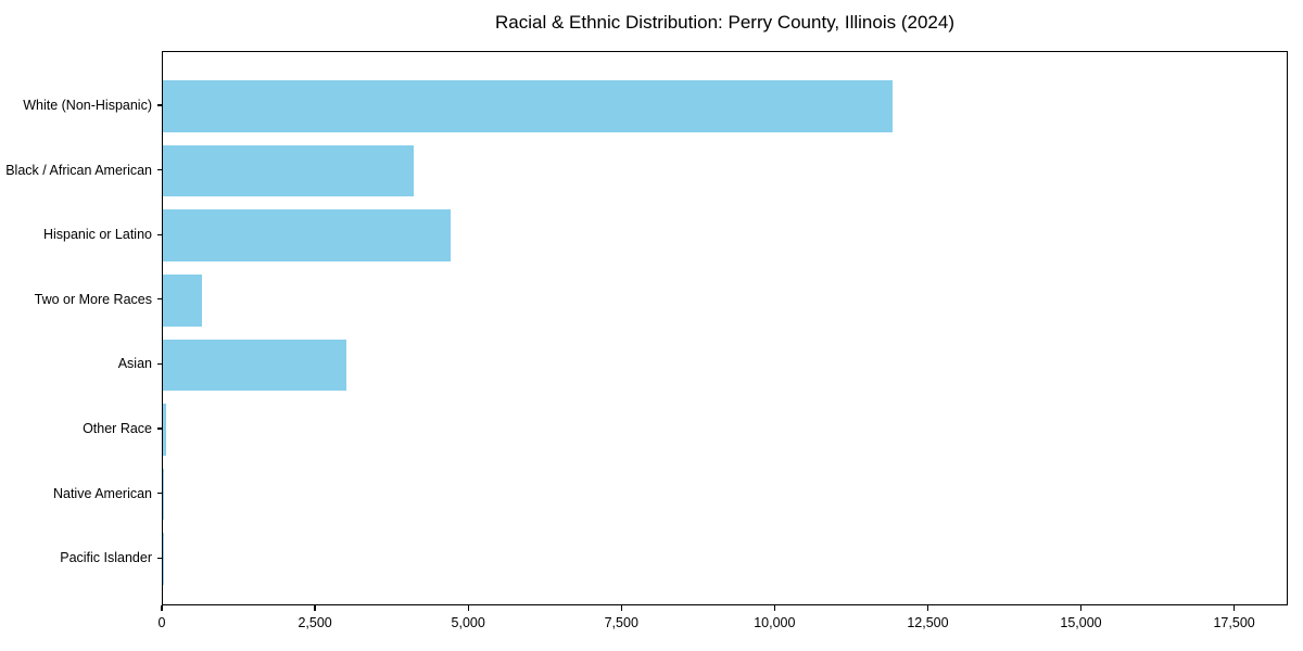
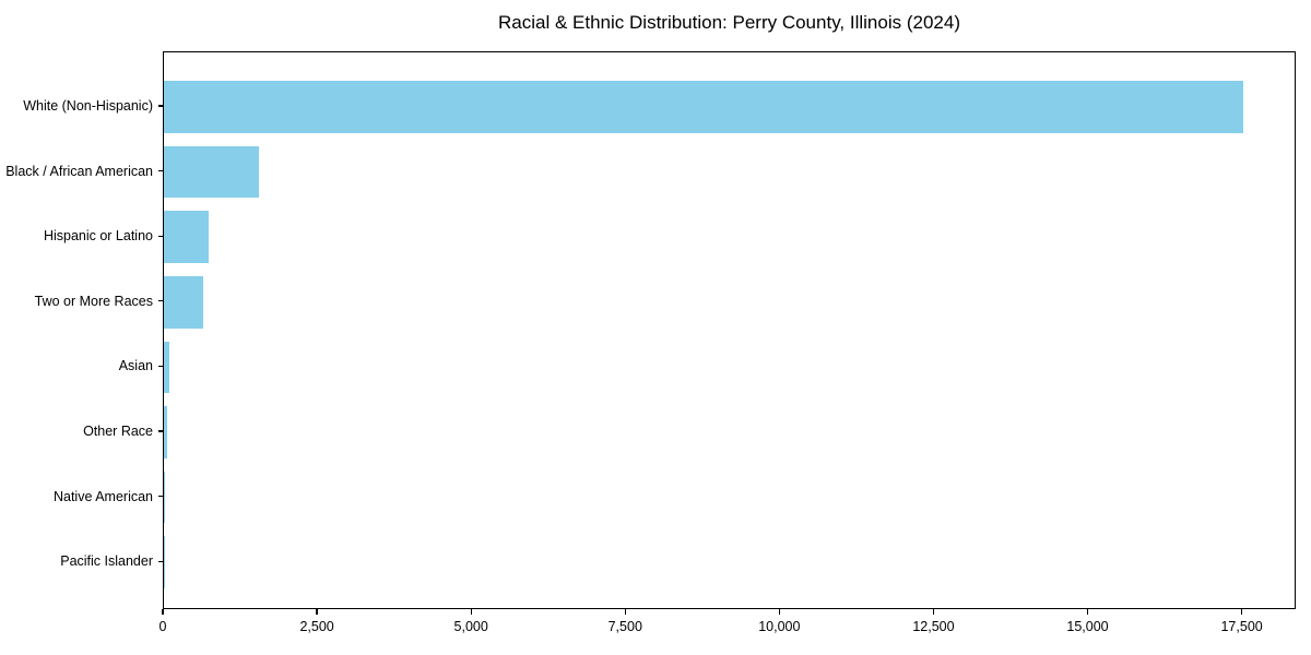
White (Non-Hispanic): 11900 -> 17500
Black / African American: 4100 -> 1600
Hispanic or Latino: 4700 -> 700
Asian: 3000 -> 100
